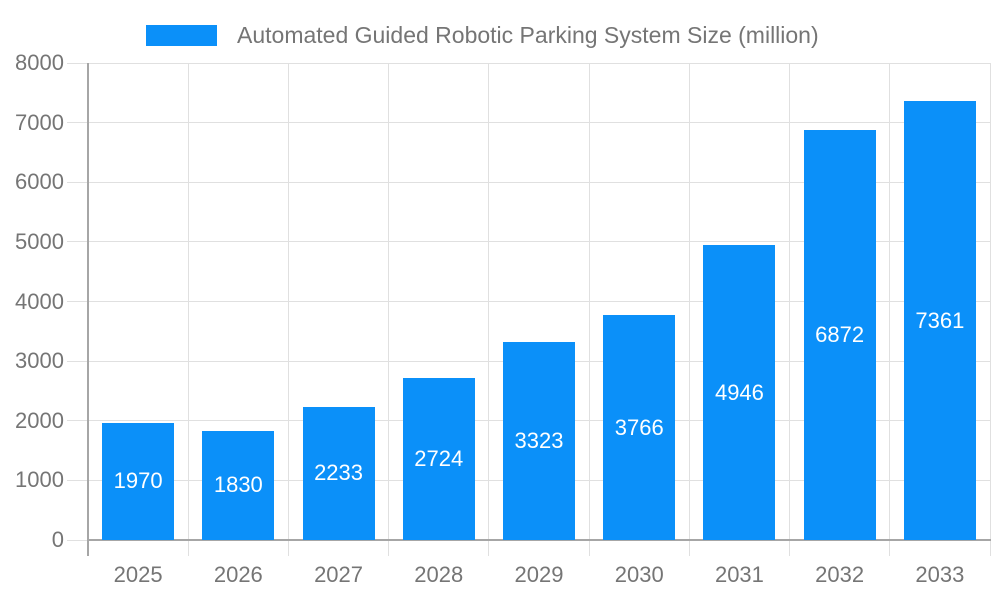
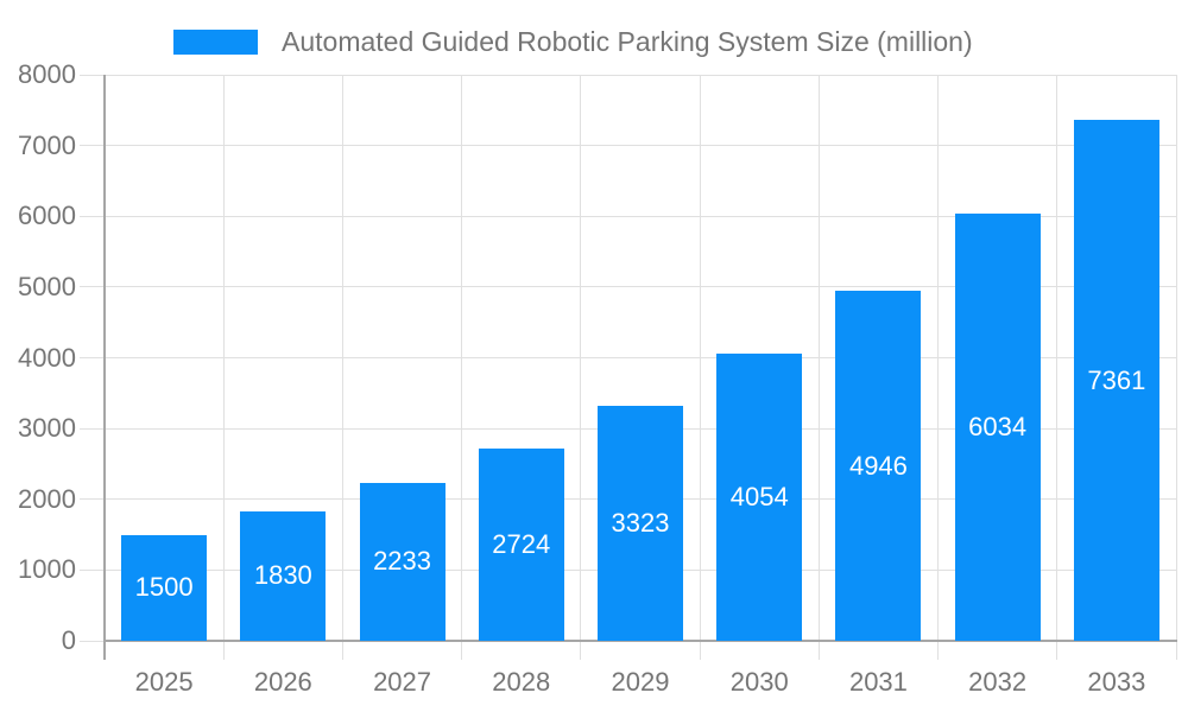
2025: 1970 -> 1500
2030: 3766 -> 4054
2032: 6872 -> 6034
